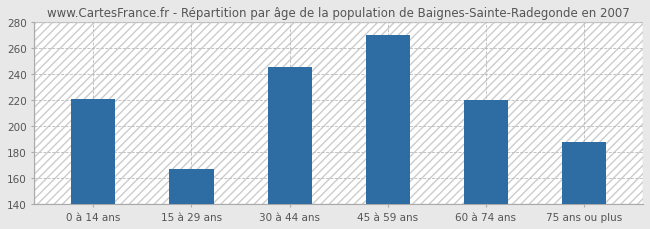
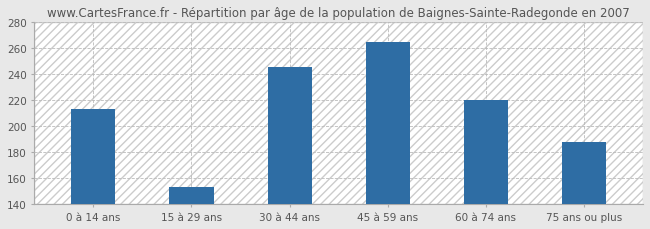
0 à 14 ans: 221 -> 213
15 à 29 ans: 167 -> 153
45 à 59 ans: 270 -> 264
